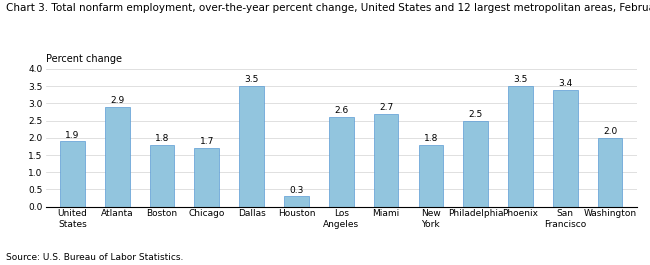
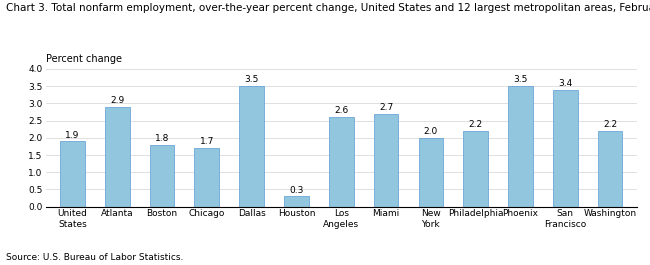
New York: 1.8 -> 2.0
Philadelphia: 2.5 -> 2.2
Washington: 2.0 -> 2.2
